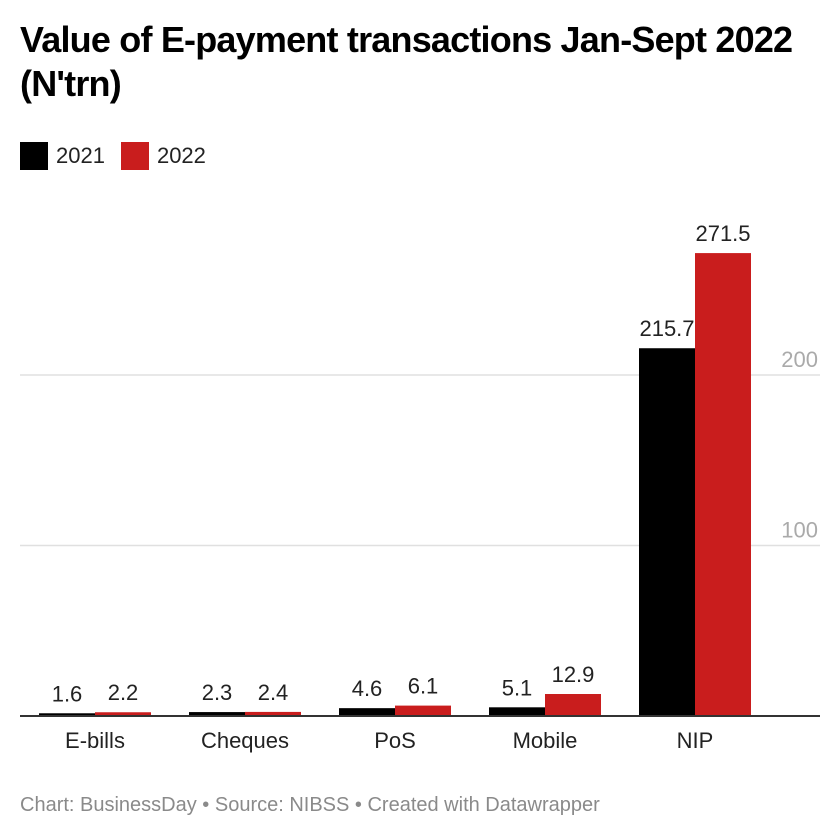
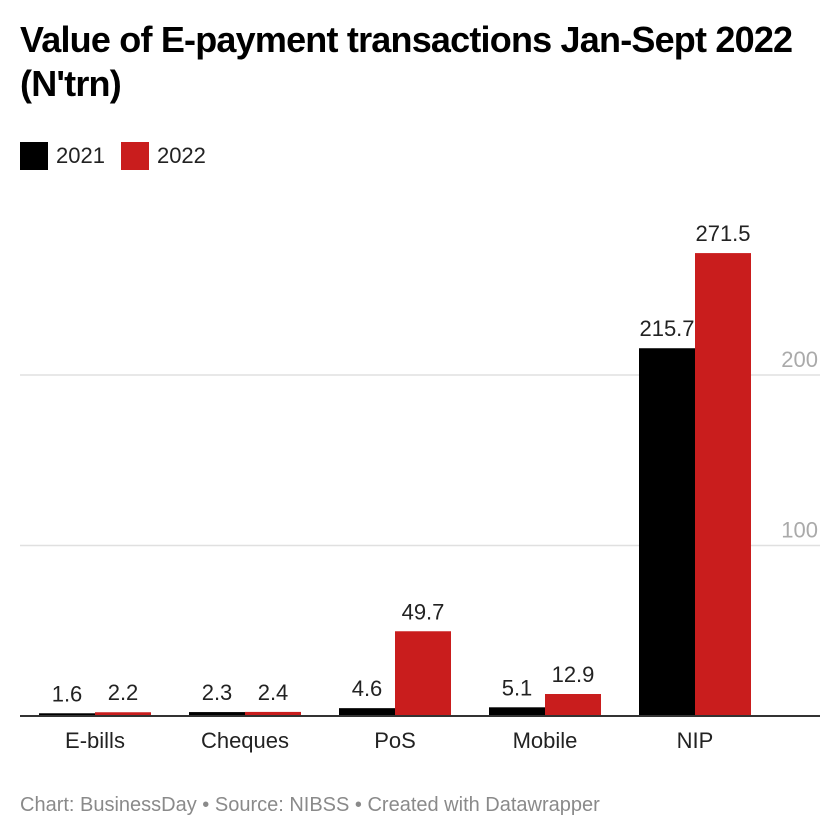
2022/PoS: 6.1 -> 49.7
